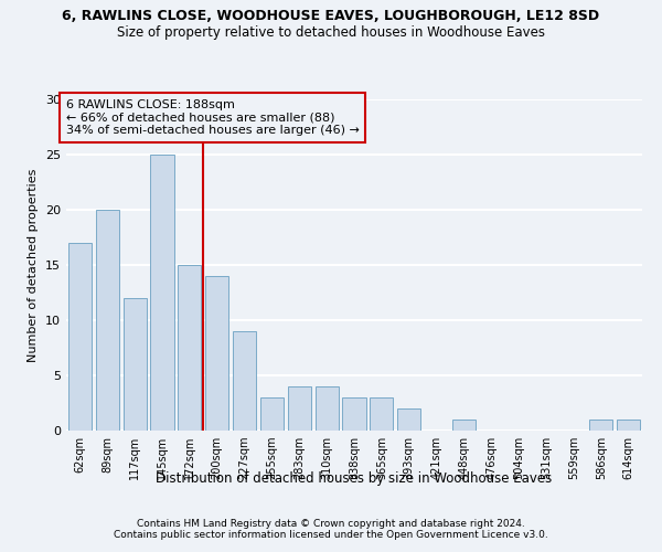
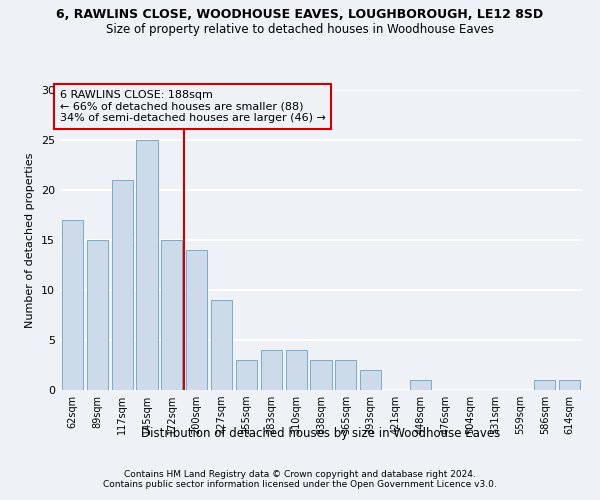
89sqm: 20 -> 15
117sqm: 12 -> 21
